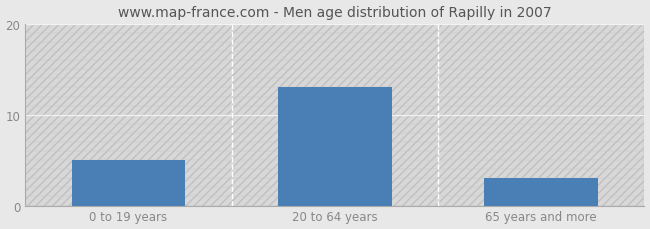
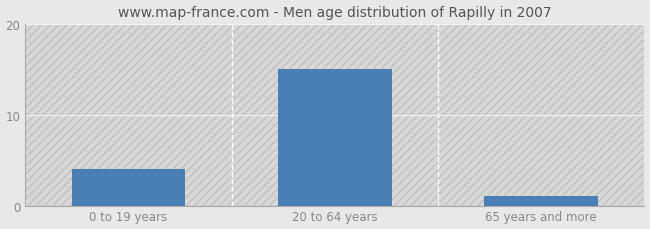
0 to 19 years: 5 -> 4
20 to 64 years: 13 -> 15
65 years and more: 3 -> 1
